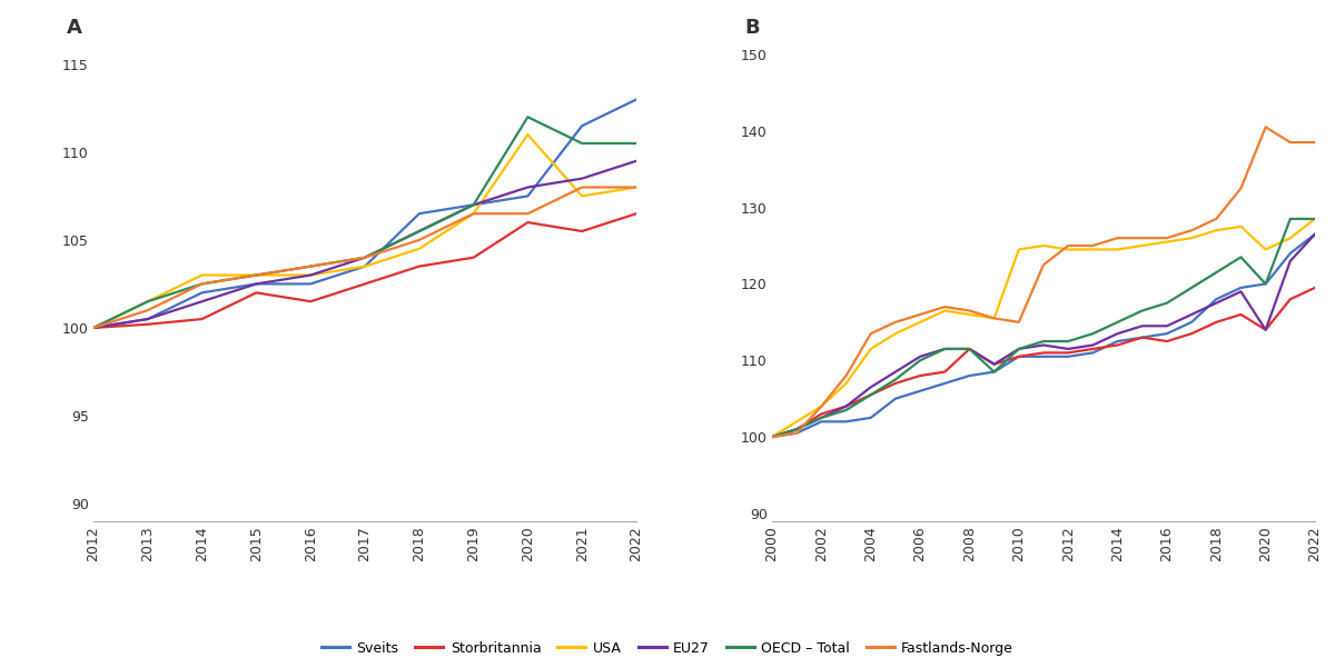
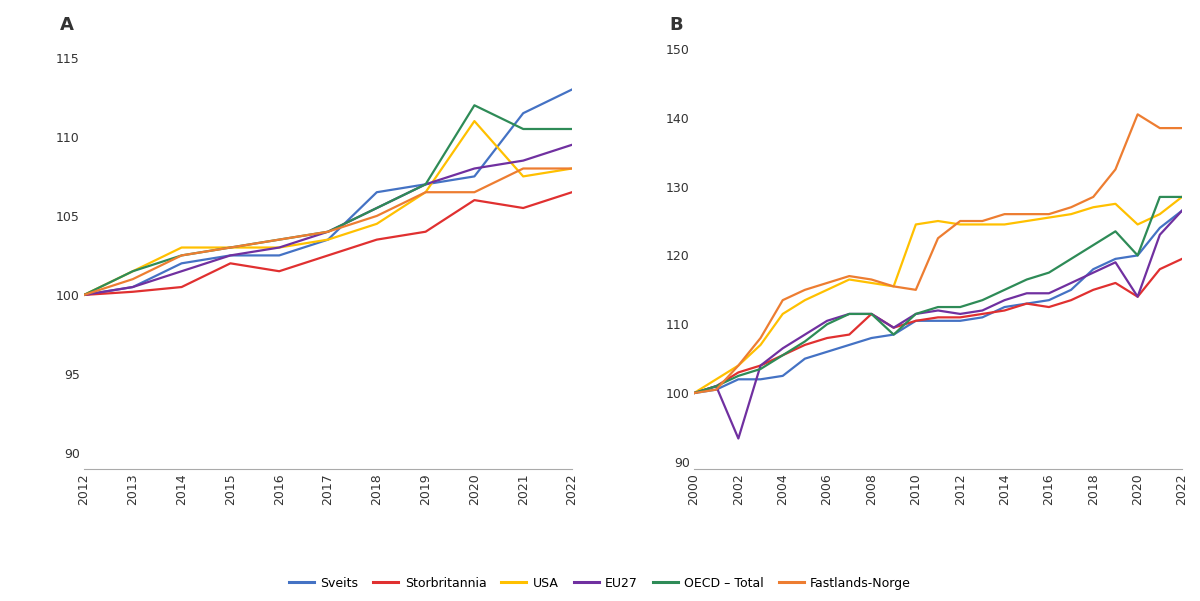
EU27/2002: 102.5 -> 93.4
